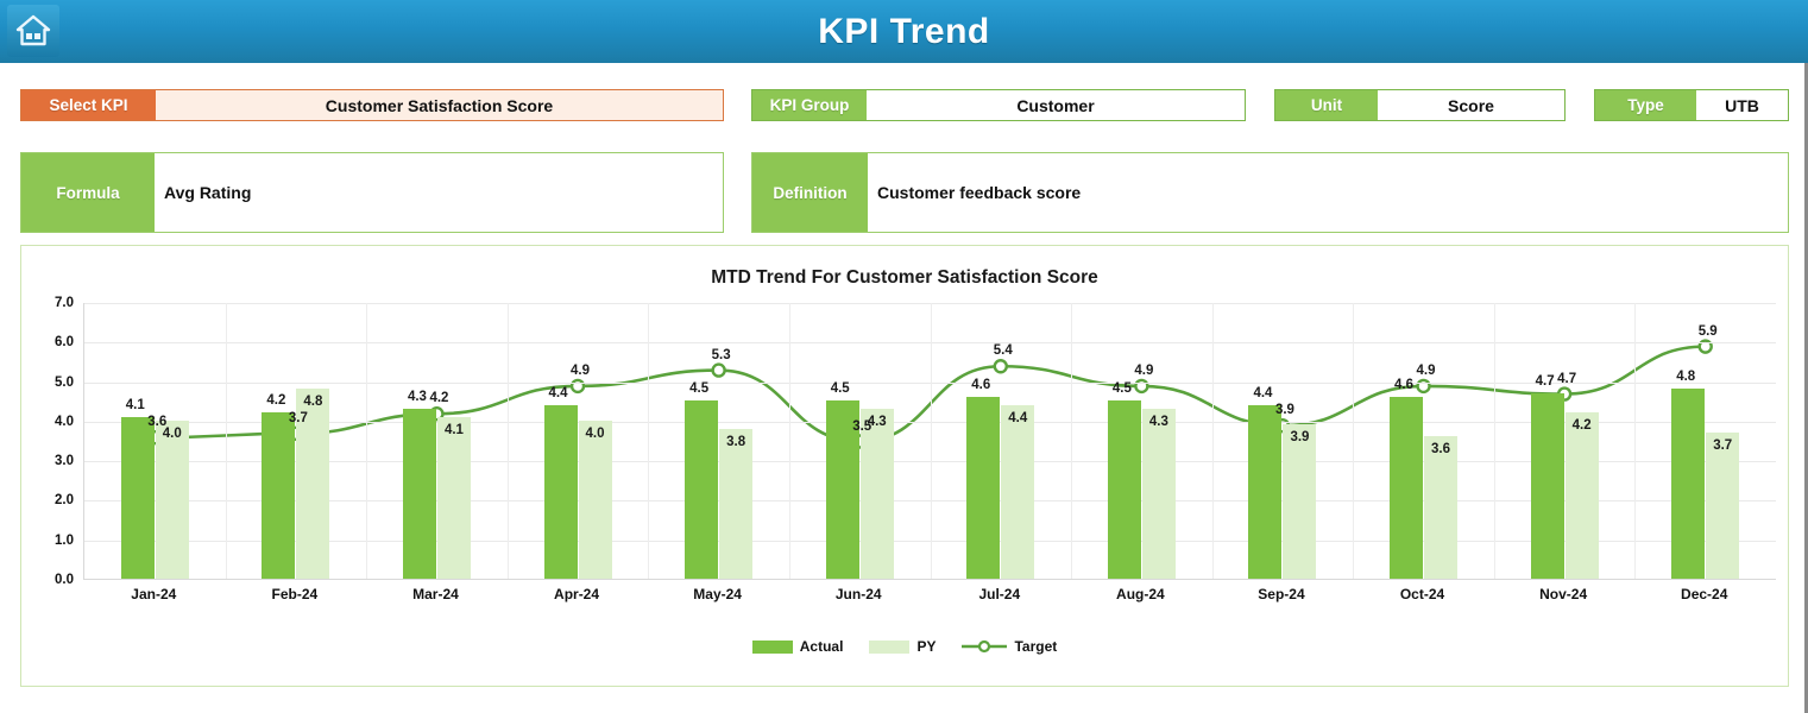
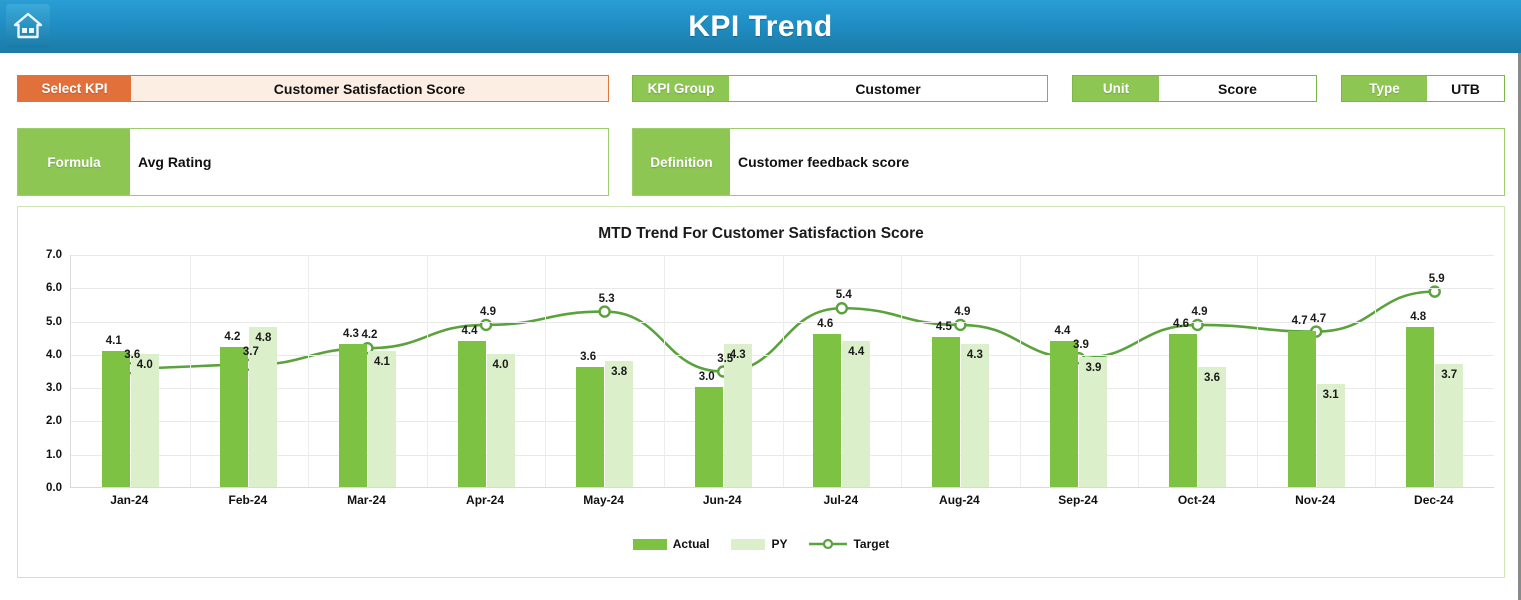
Actual/May-24: 4.5 -> 3.6
Actual/Jun-24: 4.5 -> 3.0
PY/Nov-24: 4.2 -> 3.1
